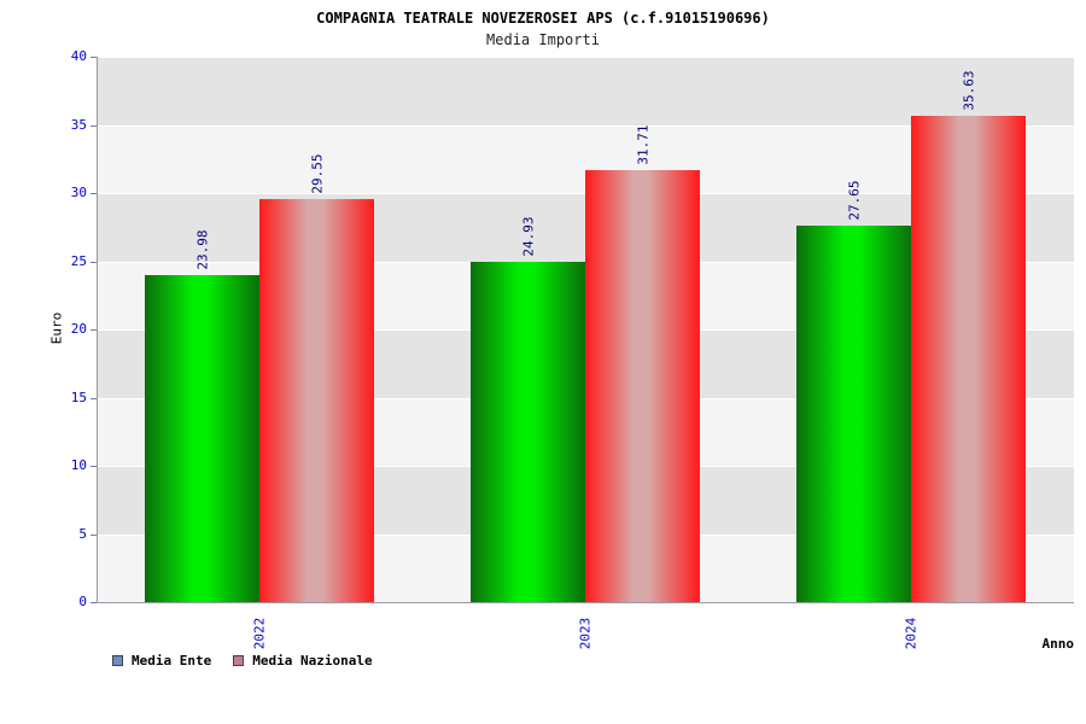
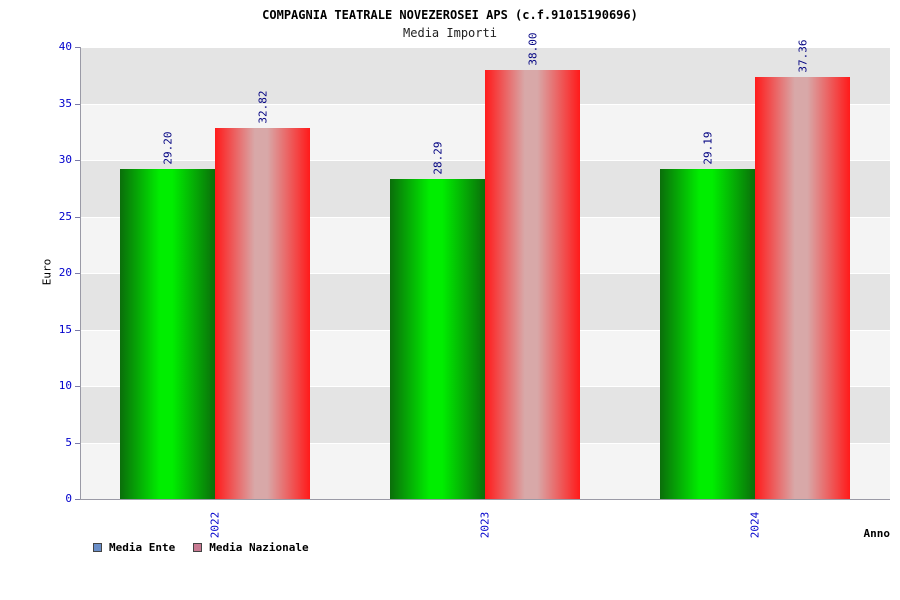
Media Ente/2022: 23.98 -> 29.20
Media Nazionale/2022: 29.55 -> 32.82
Media Ente/2023: 24.93 -> 28.29
Media Nazionale/2023: 31.71 -> 38.00
Media Ente/2024: 27.65 -> 29.19
Media Nazionale/2024: 35.63 -> 37.36
